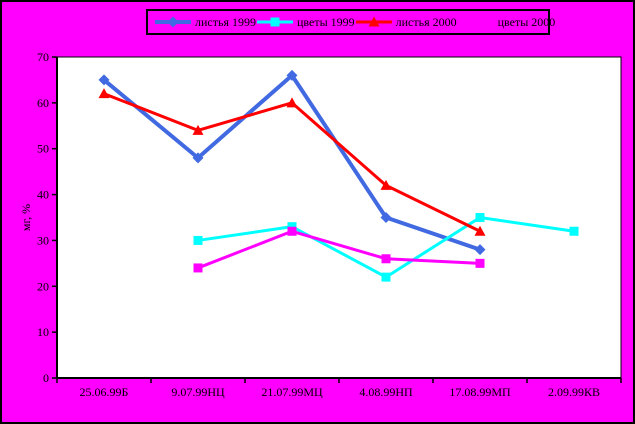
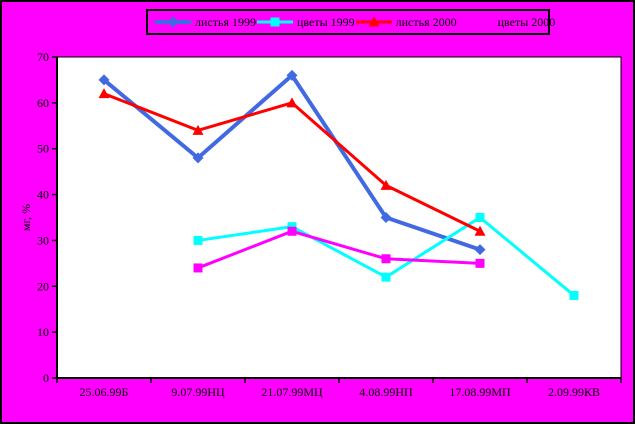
цветы 1999/2.09.99КВ: 32 -> 18
